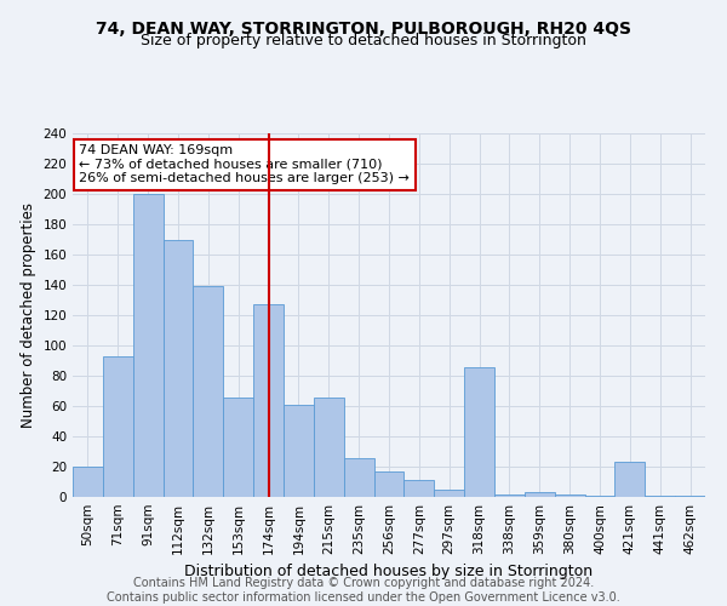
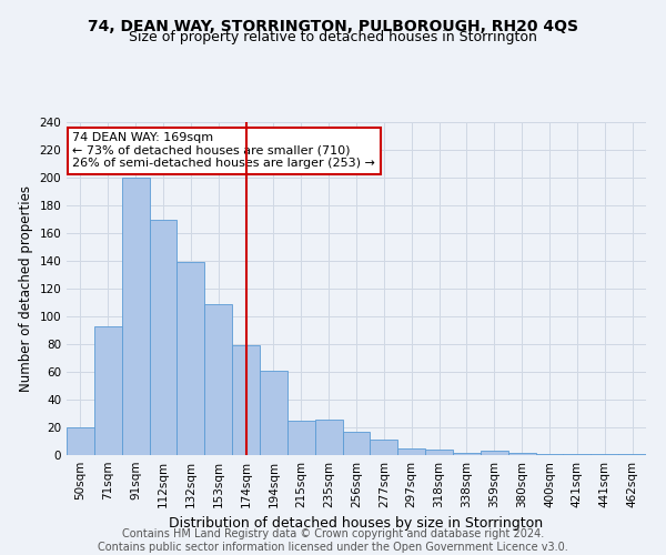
153sqm: 66 -> 109
174sqm: 127 -> 79
215sqm: 66 -> 25
318sqm: 86 -> 4
421sqm: 23 -> 1
